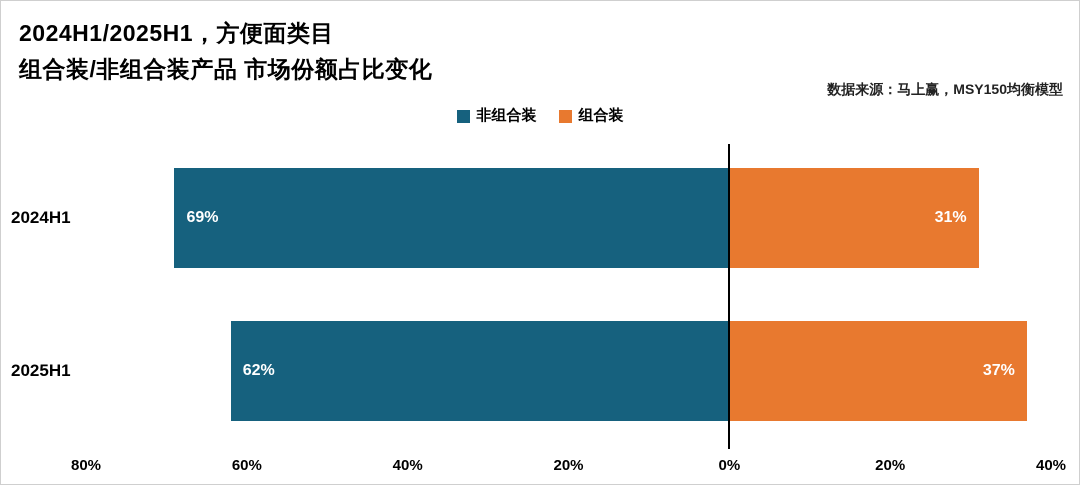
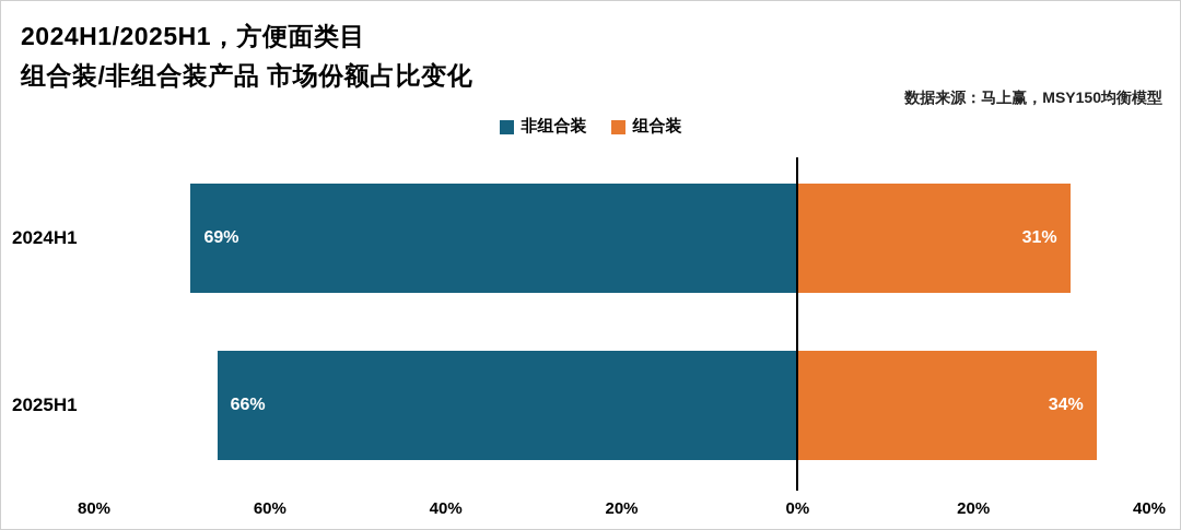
非组合装/2025H1: 62% -> 66%
组合装/2025H1: 37% -> 34%
